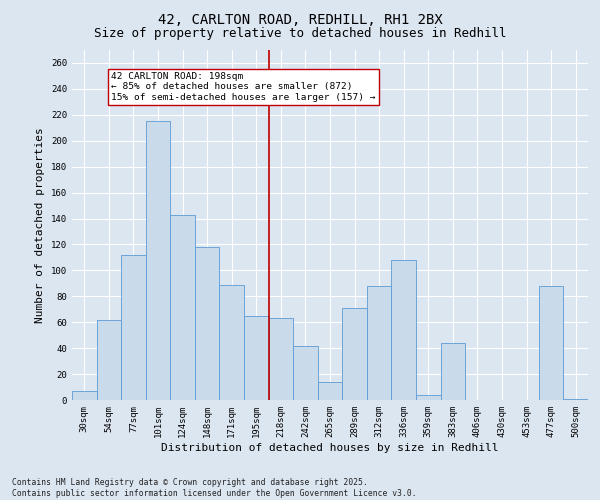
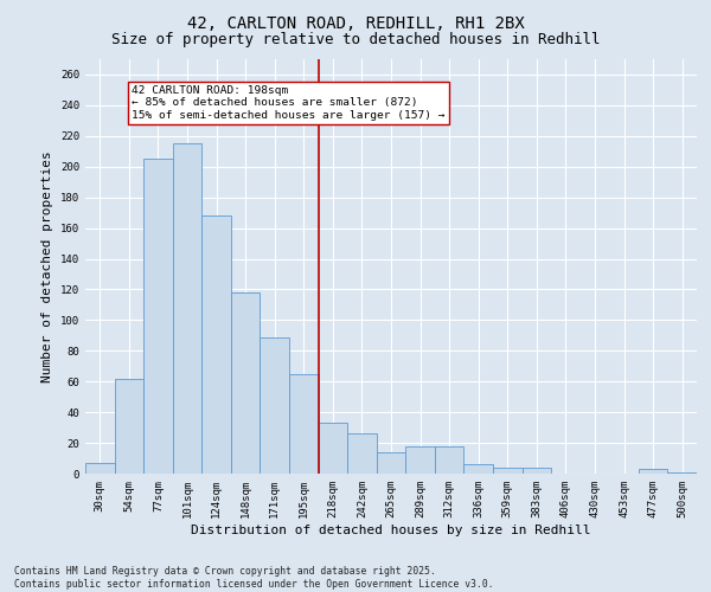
77sqm: 112 -> 205
124sqm: 143 -> 168
218sqm: 63 -> 33
242sqm: 42 -> 26
289sqm: 71 -> 18
312sqm: 88 -> 18
336sqm: 108 -> 6
383sqm: 44 -> 4
477sqm: 88 -> 3
